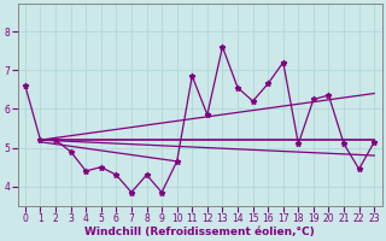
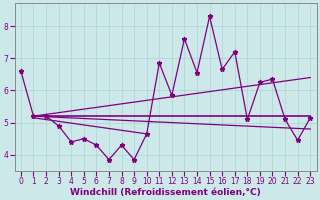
15: 6.20 -> 8.30
